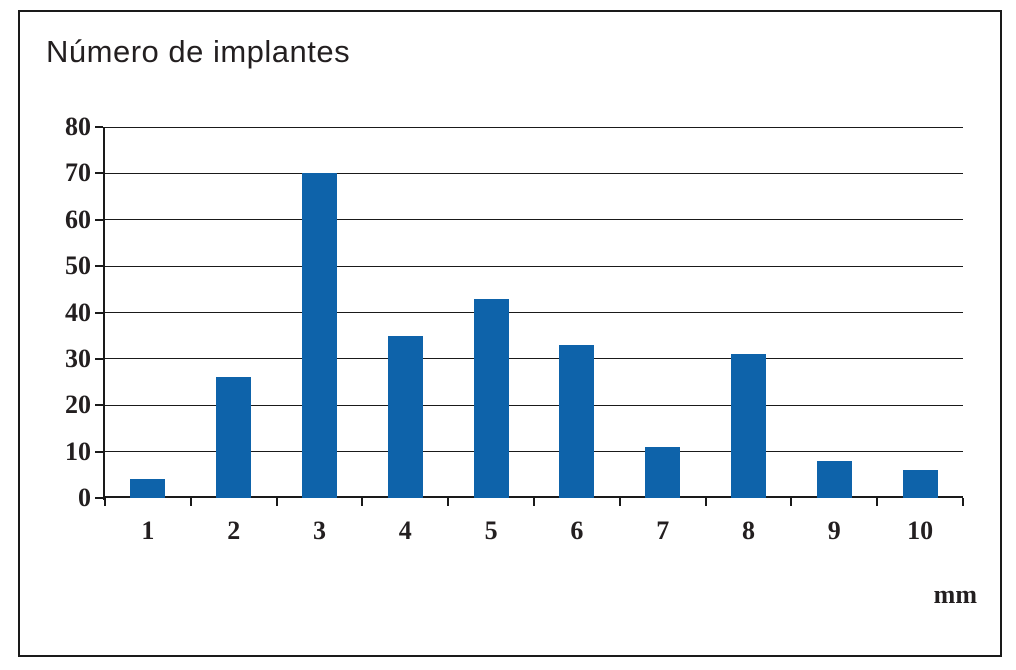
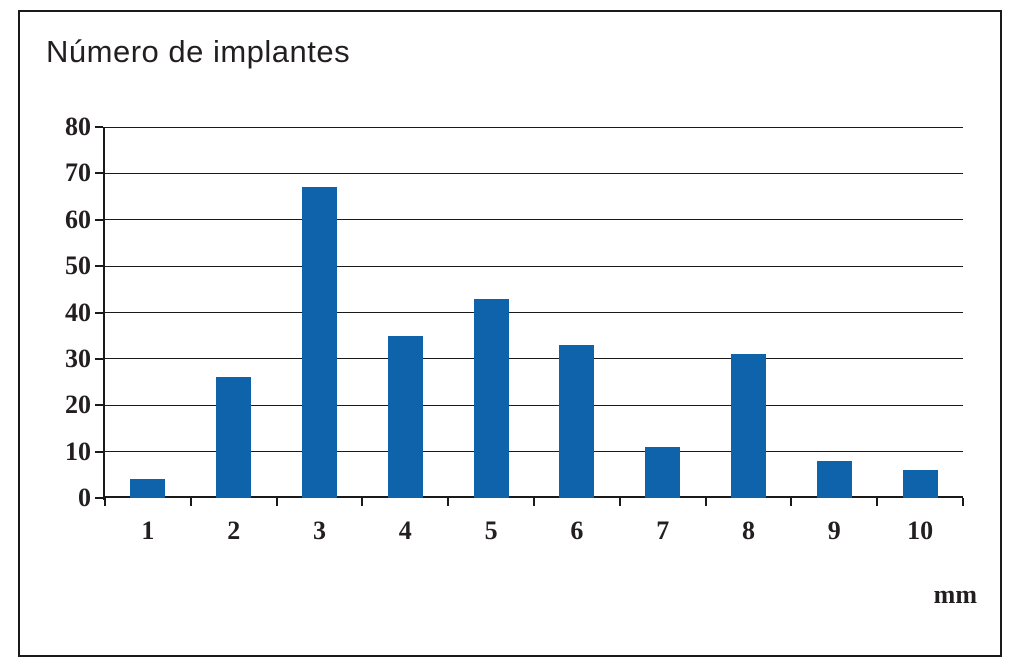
3: 70 -> 67
